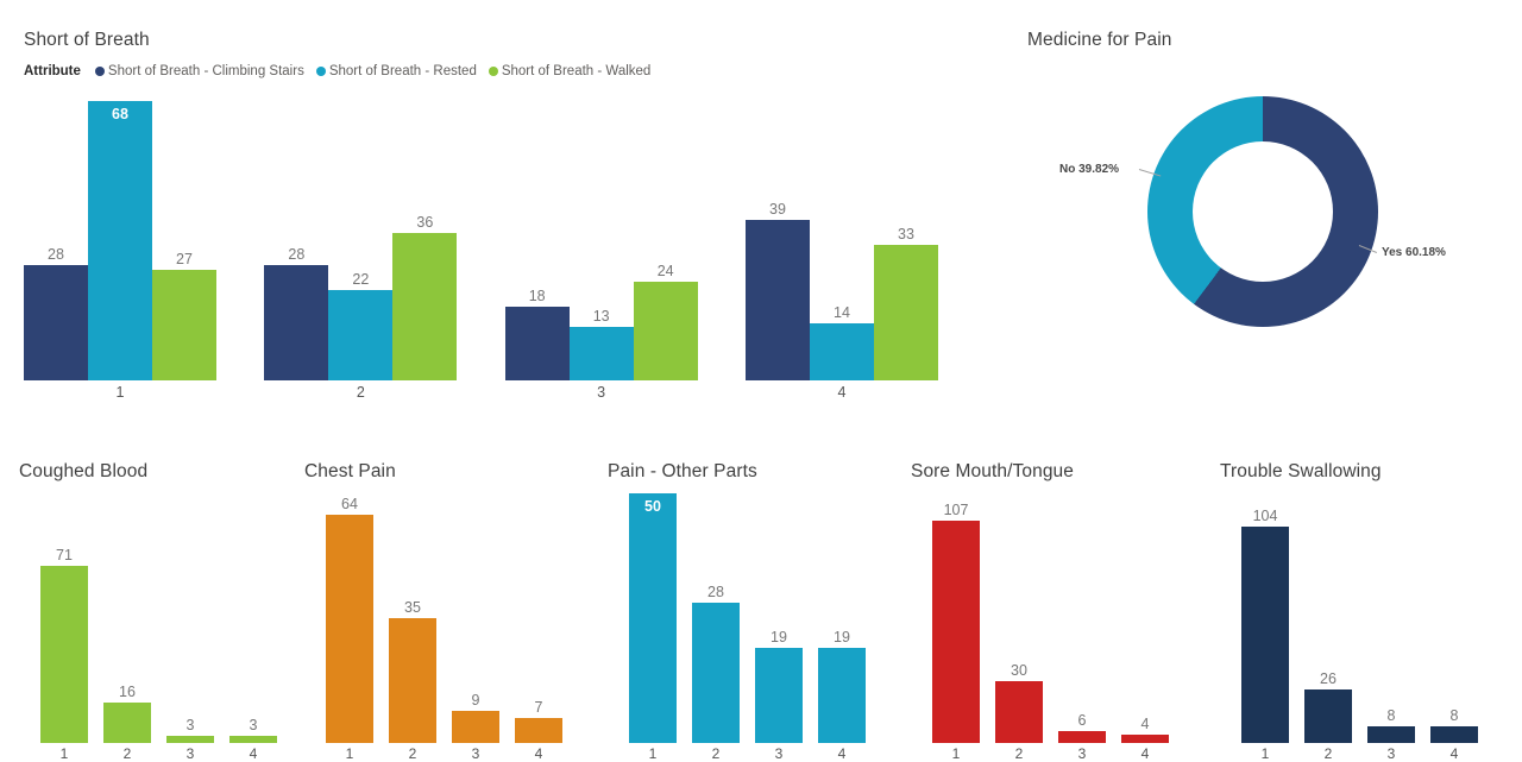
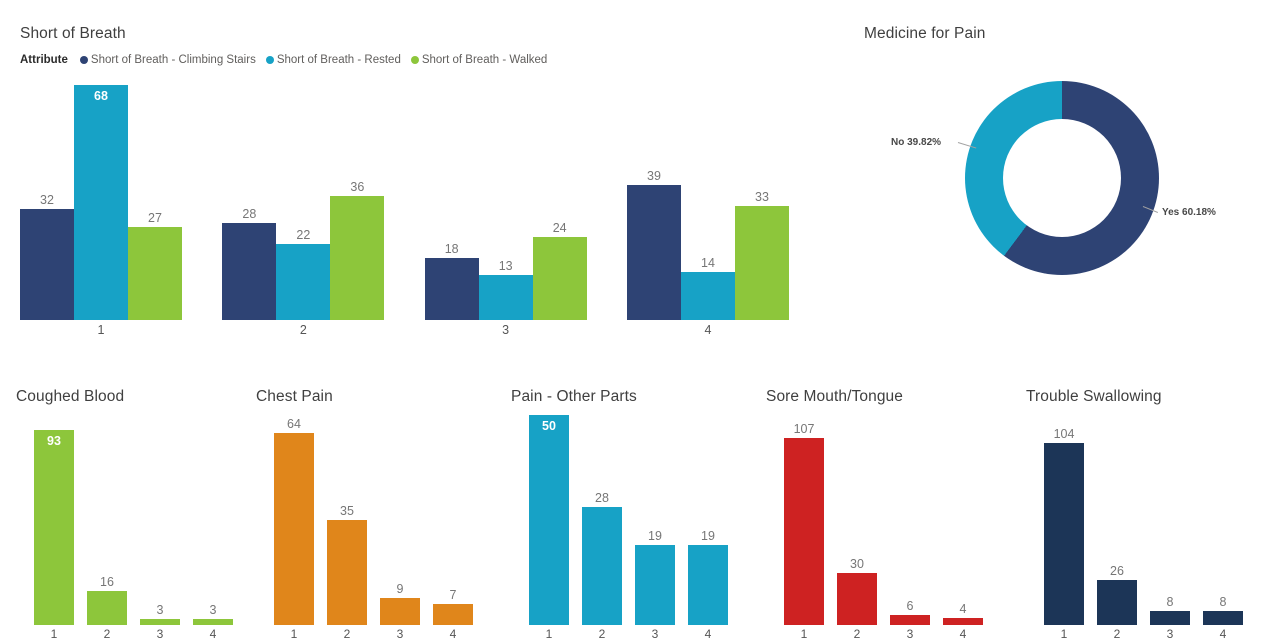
Short of Breath/Short of Breath - Climbing Stairs/1: 28 -> 32
Coughed Blood/1: 71 -> 93
